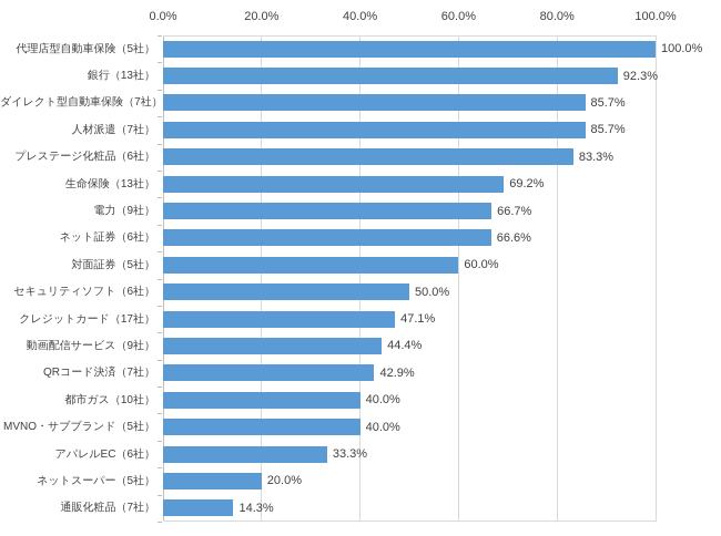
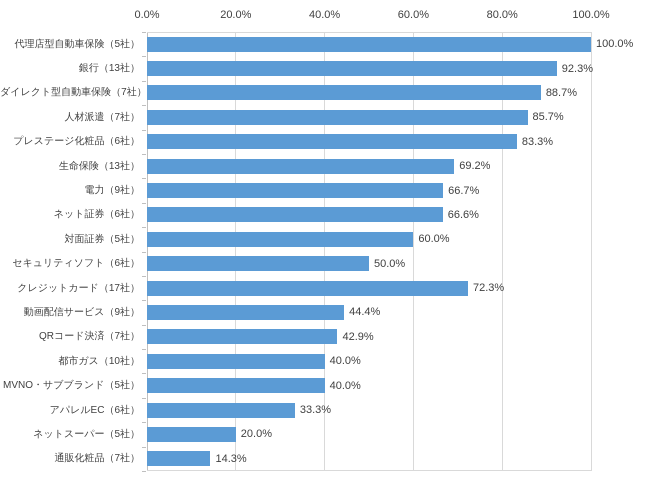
ダイレクト型自動車保険（7社）: 85.7% -> 88.7%
クレジットカード（17社）: 47.1% -> 72.3%
